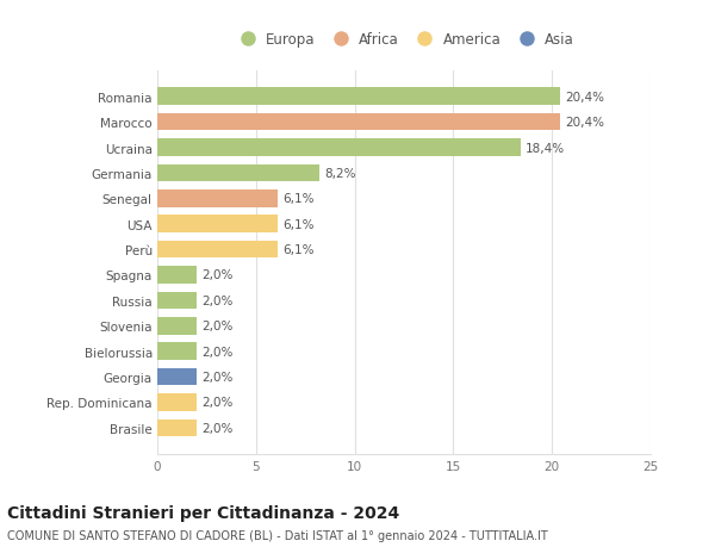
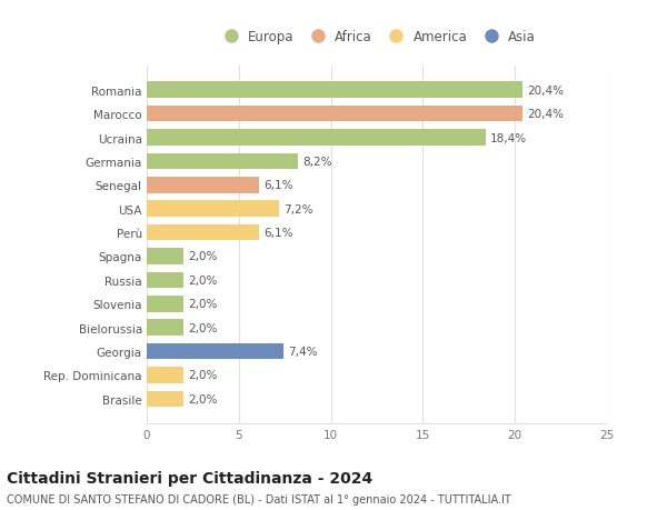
USA: 6,1% -> 7,2%
Georgia: 2,0% -> 7,4%
